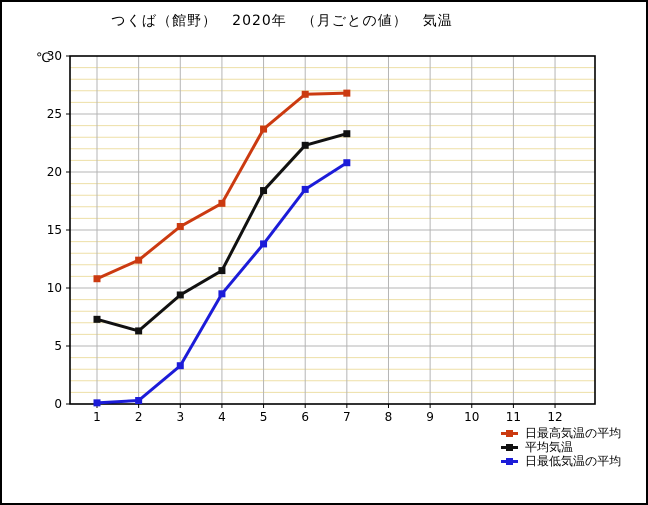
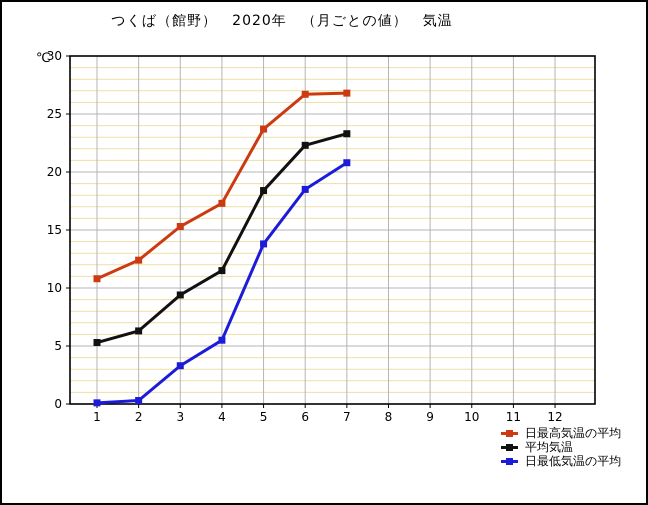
平均気温/1: 7.3 -> 5.3
日最低気温の平均/4: 9.5 -> 5.5
